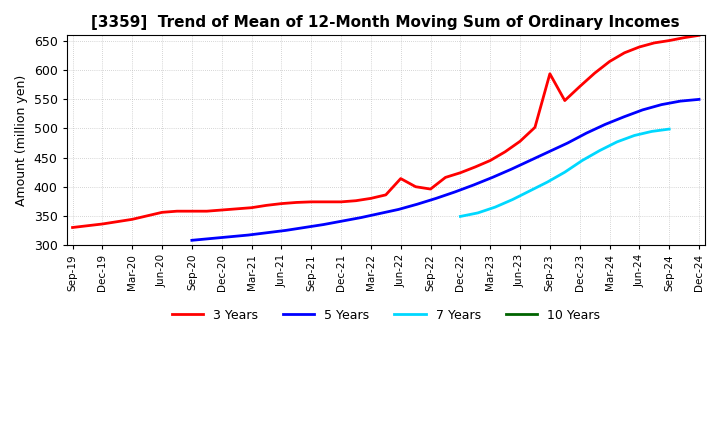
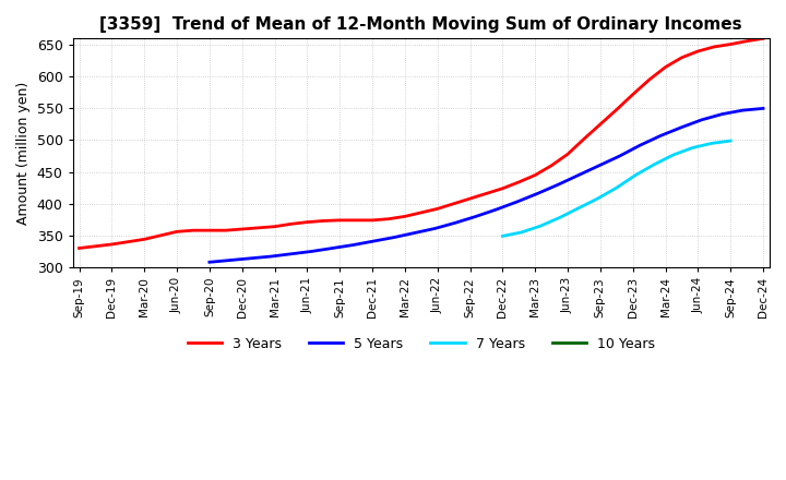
3 Years/Jun-22: 414 -> 392
3 Years/Sep-22: 396 -> 408
3 Years/Sep-23: 594 -> 525
